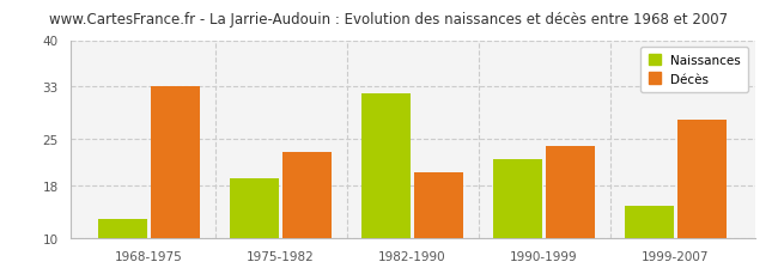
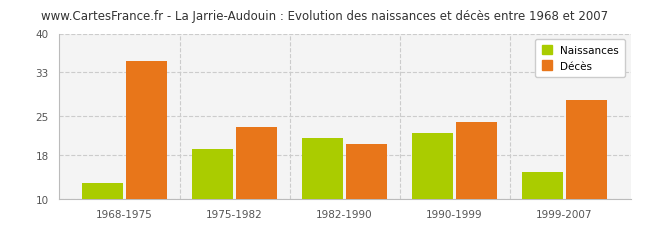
Décès/1968-1975: 33 -> 35
Naissances/1982-1990: 32 -> 21
